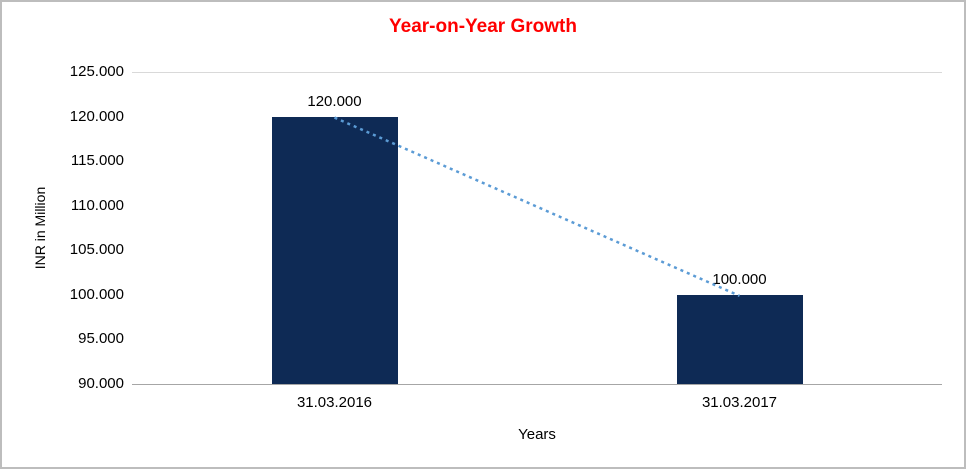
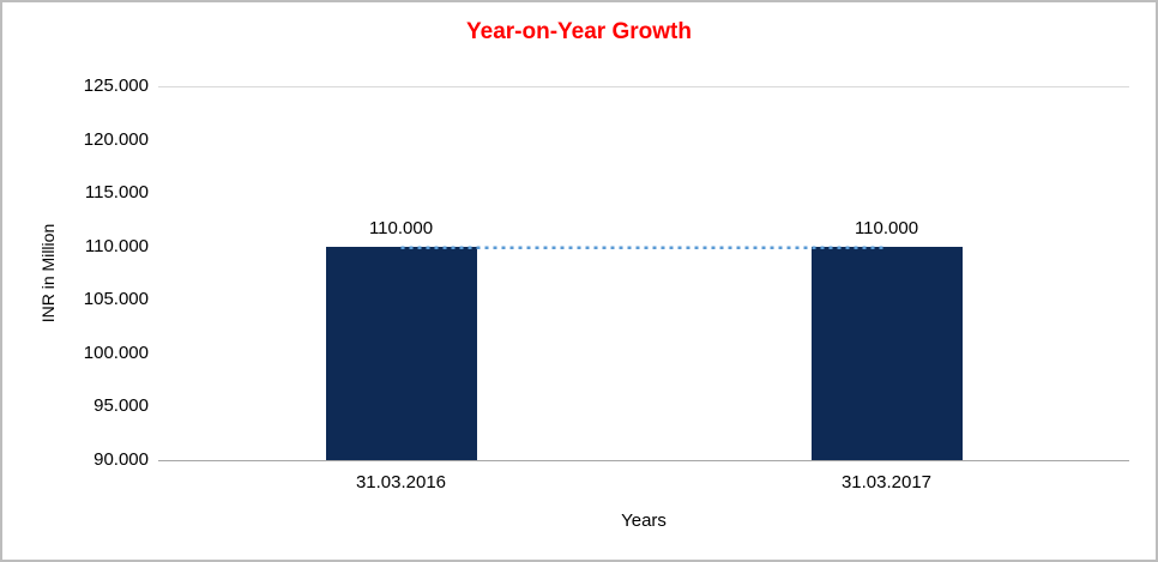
31.03.2016: 120.000 -> 110.000
31.03.2017: 100.000 -> 110.000
